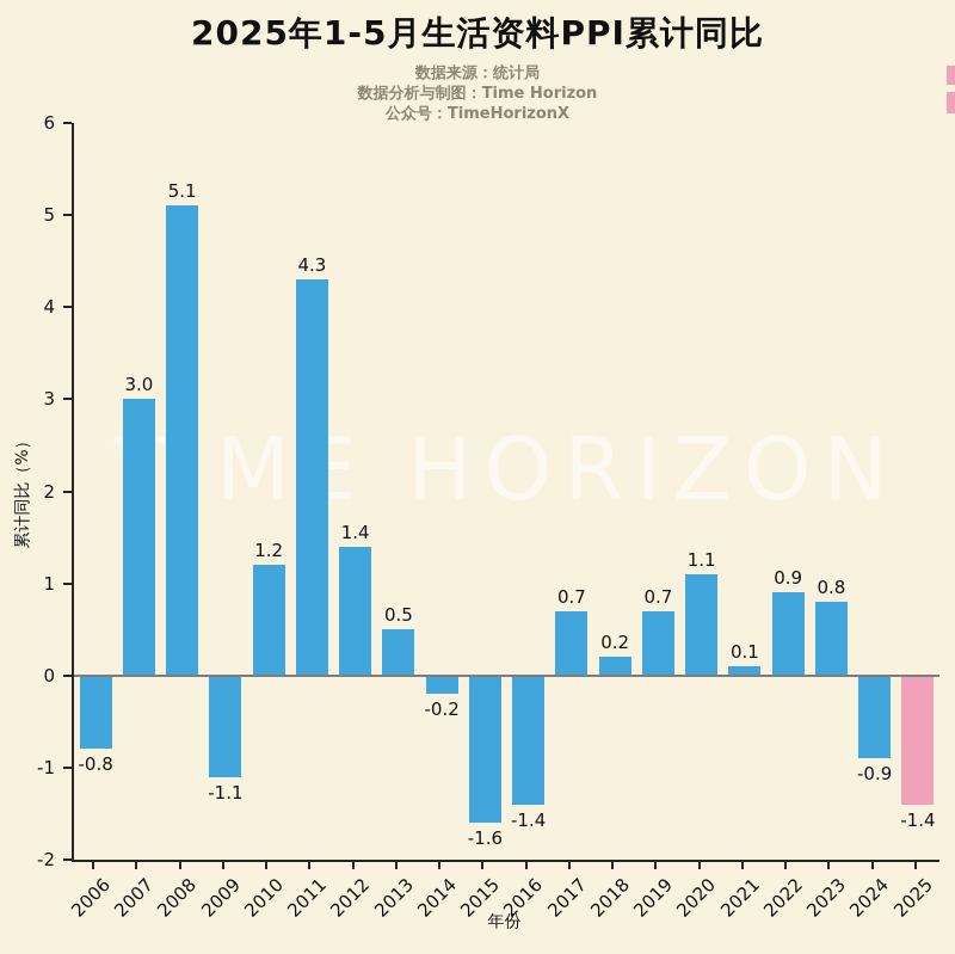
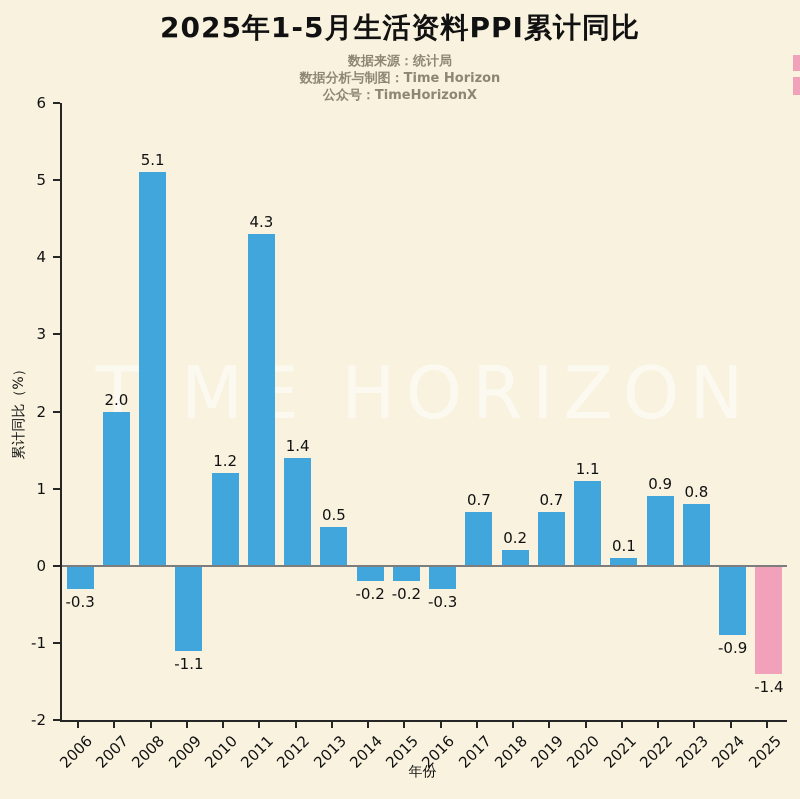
2006: -0.8 -> -0.3
2007: 3.0 -> 2.0
2015: -1.6 -> -0.2
2016: -1.4 -> -0.3
